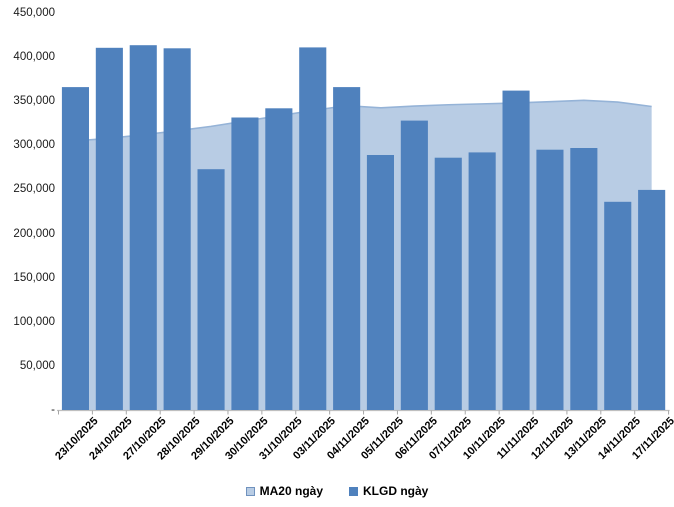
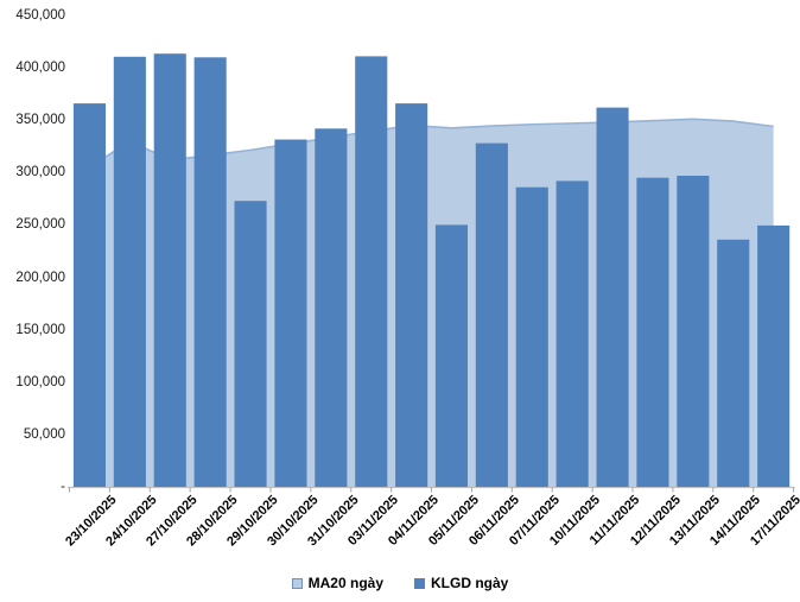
MA20 ngày/24/10/2025: 310000 -> 330000
KLGD ngày/05/11/2025: 290000 -> 250000
